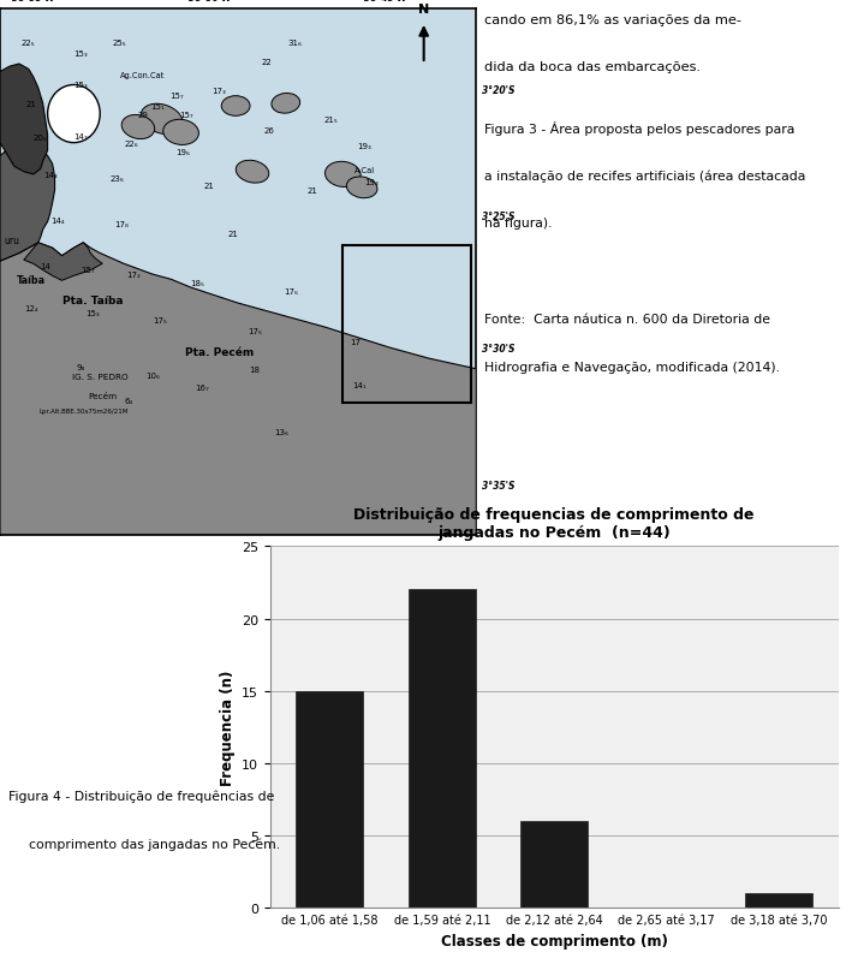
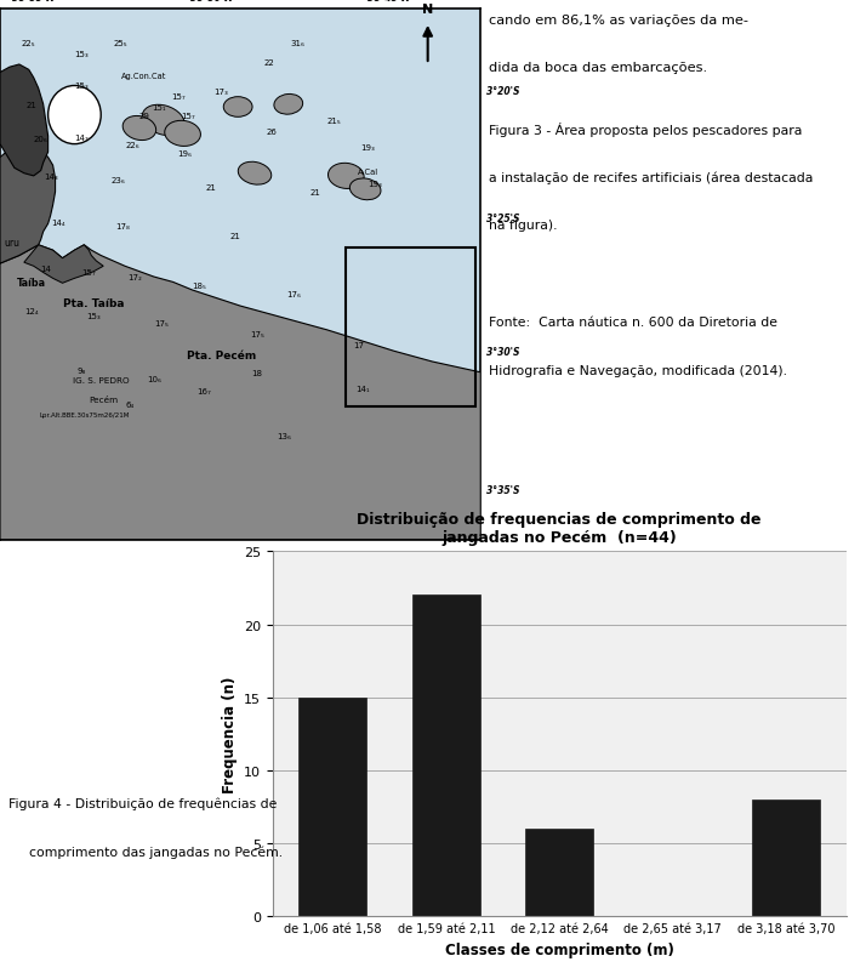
de 3,18 até 3,70: 1 -> 8
